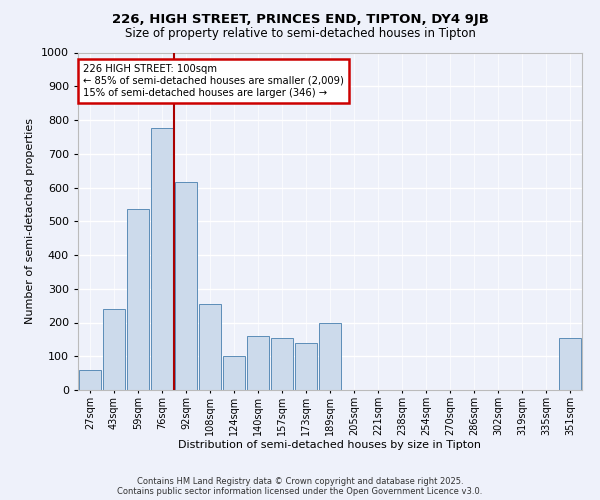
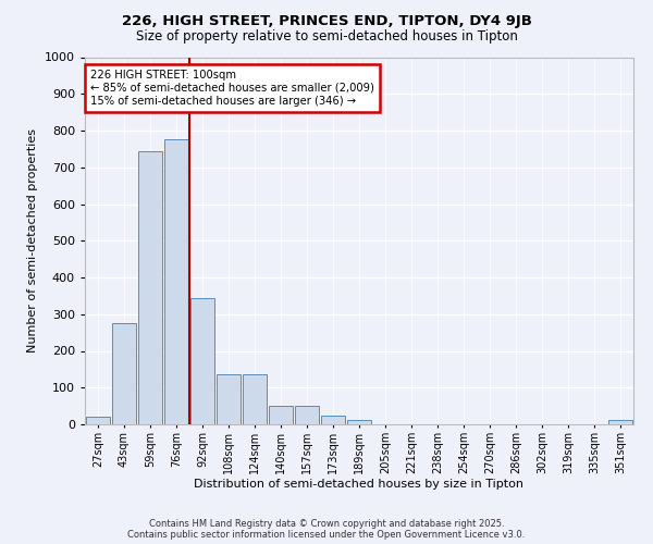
27sqm: 60 -> 20
43sqm: 240 -> 275
59sqm: 535 -> 745
92sqm: 615 -> 345
108sqm: 255 -> 135
124sqm: 100 -> 135
140sqm: 160 -> 50
157sqm: 155 -> 50
173sqm: 140 -> 25
189sqm: 200 -> 12
351sqm: 155 -> 12
